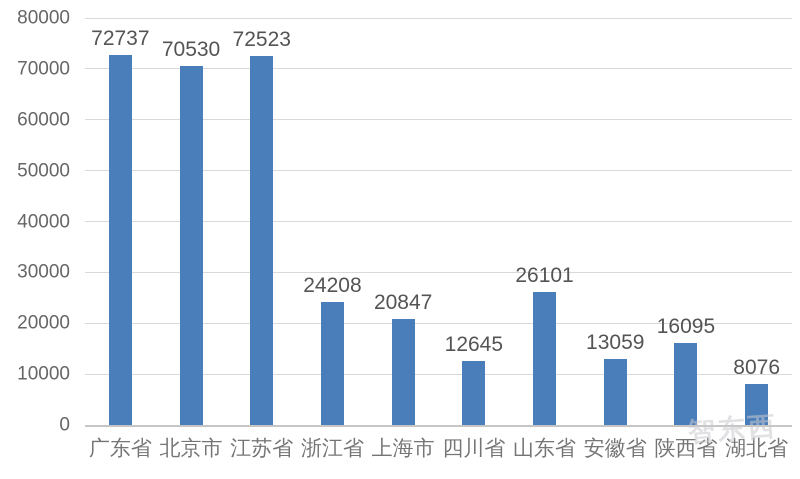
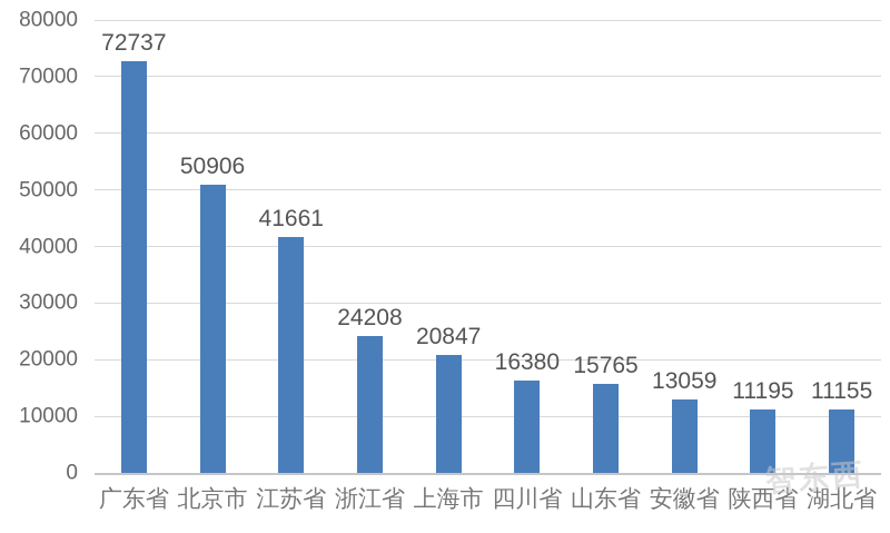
北京市: 70530 -> 50906
江苏省: 72523 -> 41661
四川省: 12645 -> 16380
山东省: 26101 -> 15765
陕西省: 16095 -> 11195
湖北省: 8076 -> 11155
